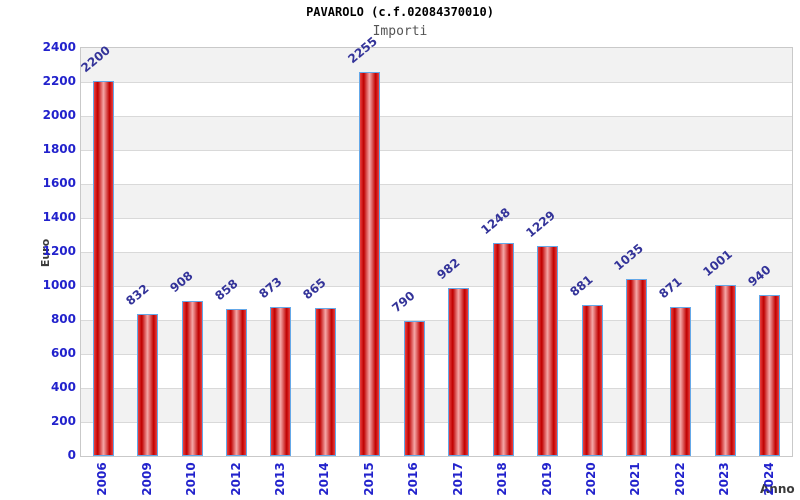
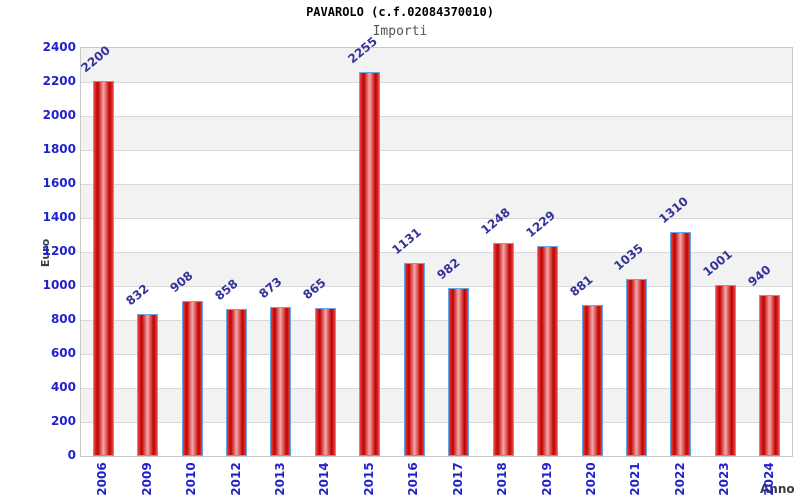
2016: 790 -> 1131
2022: 871 -> 1310
